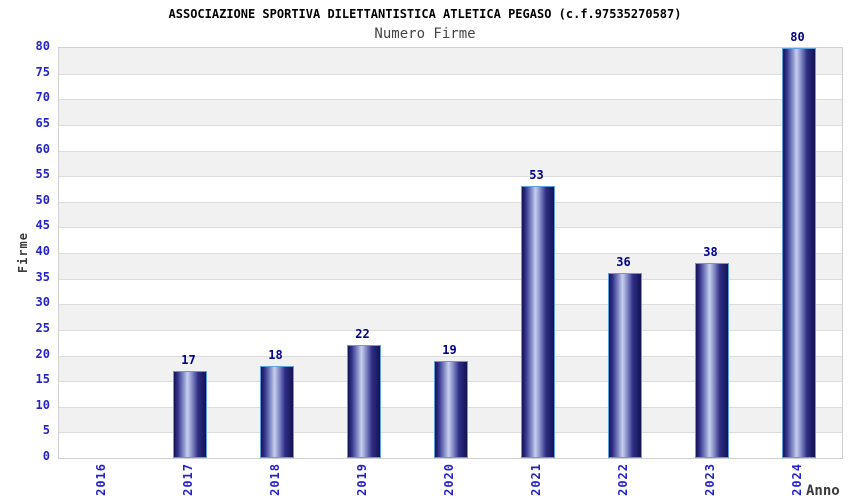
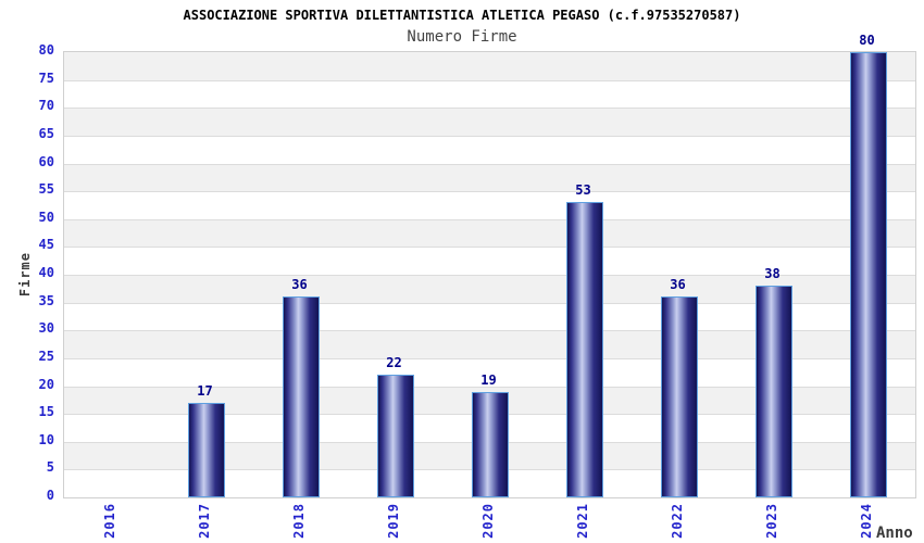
2018: 18 -> 36
